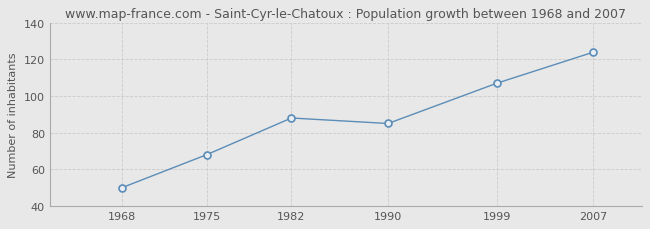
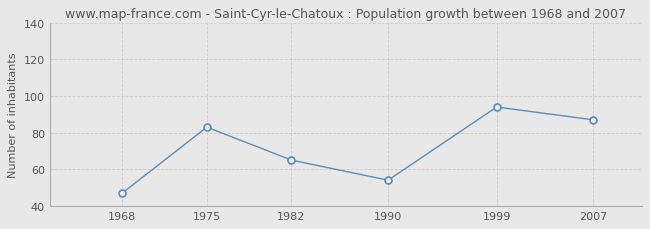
1968: 50 -> 47
1975: 68 -> 83
1982: 88 -> 65
1990: 85 -> 54
1999: 107 -> 94
2007: 124 -> 87
